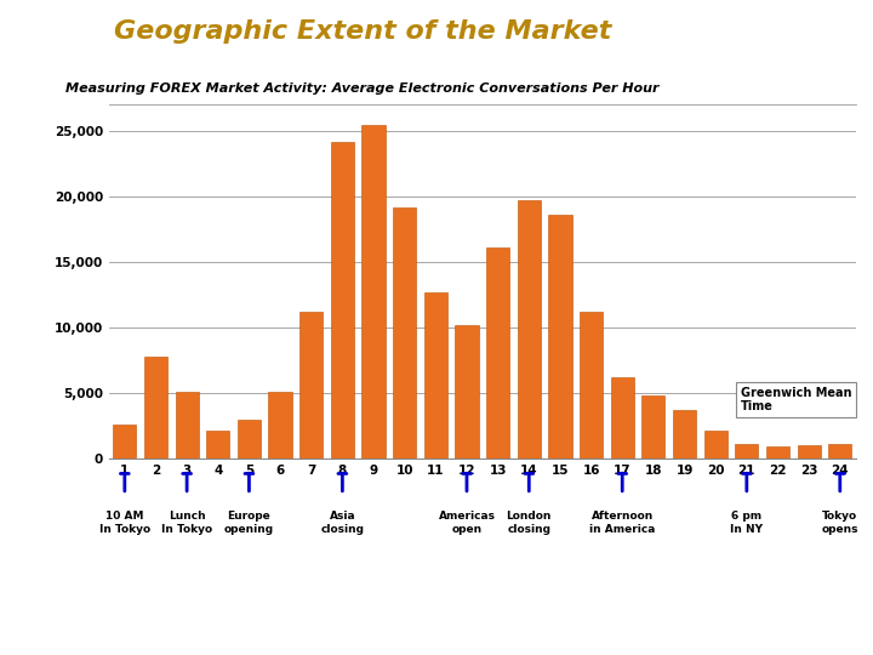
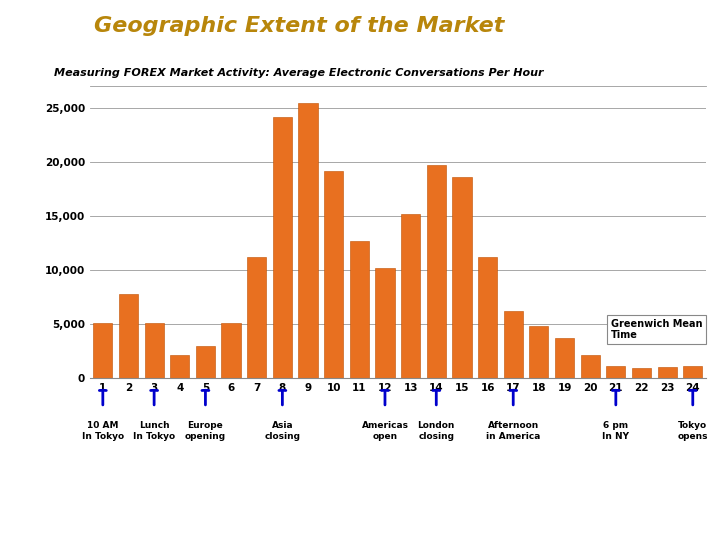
1: 2,600 -> 5,100
13: 16,100 -> 15,200
